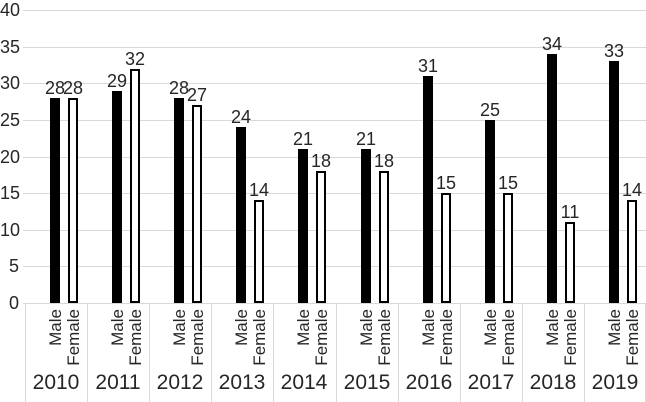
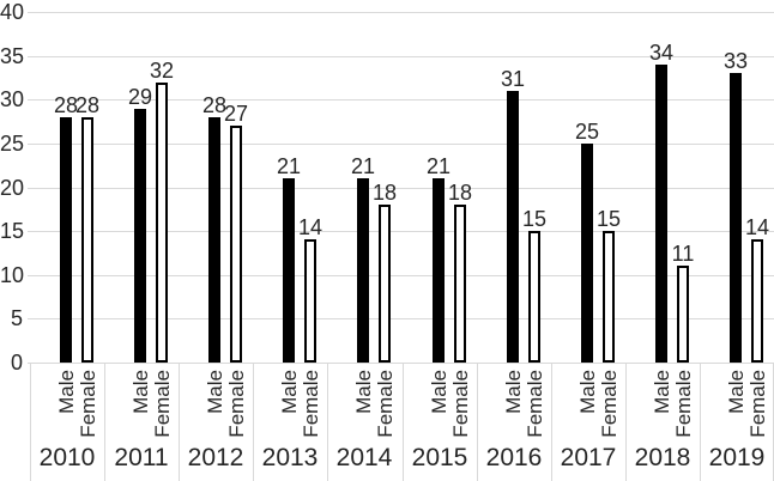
Male/2013: 24 -> 21
